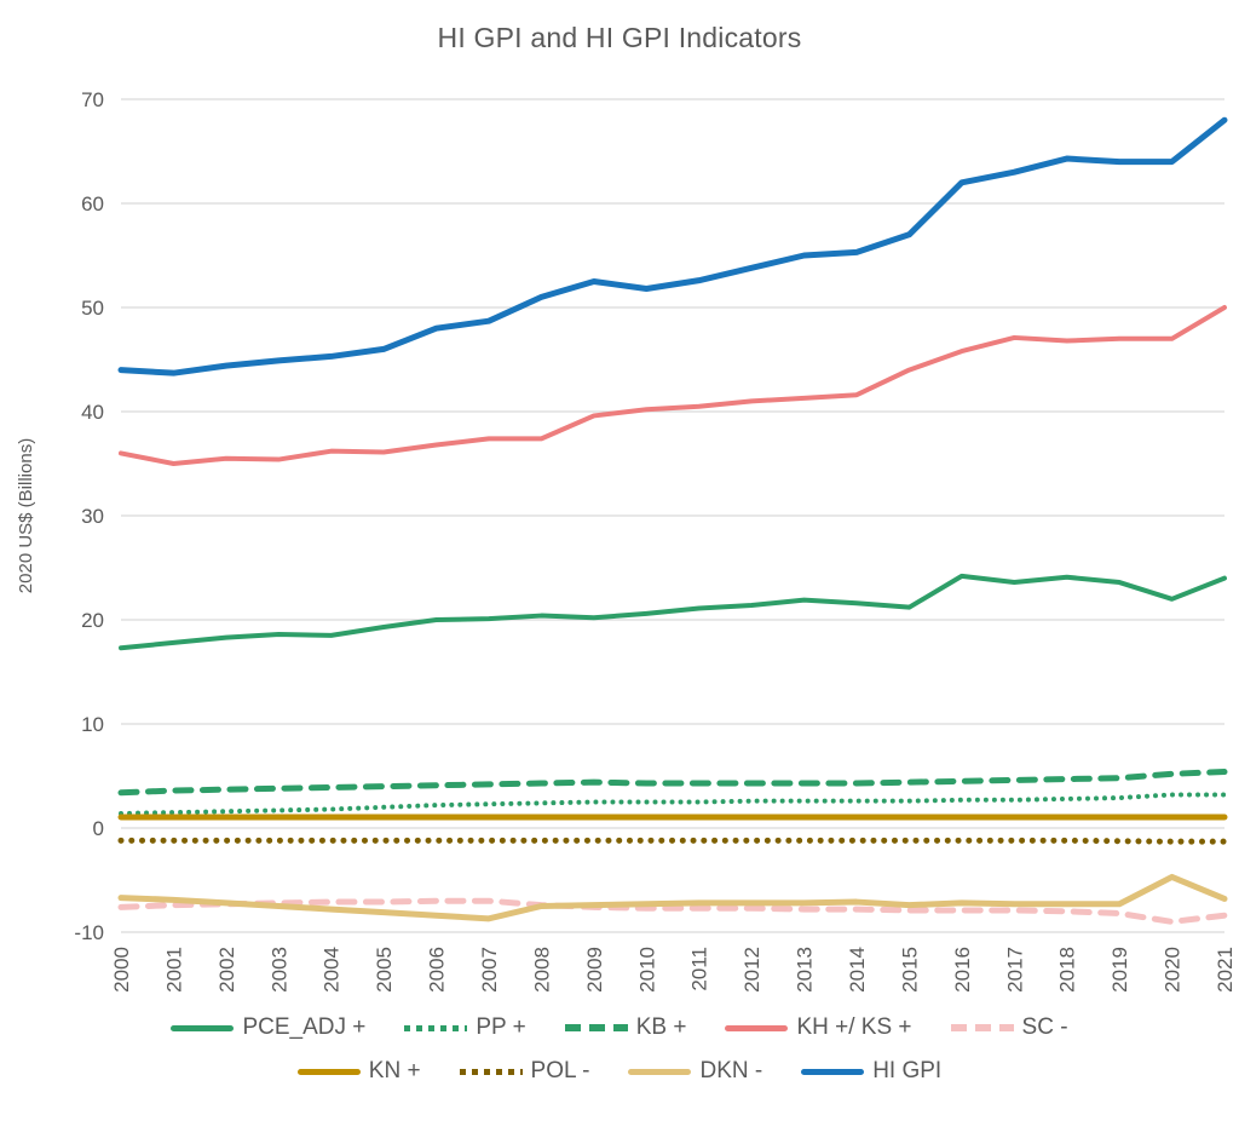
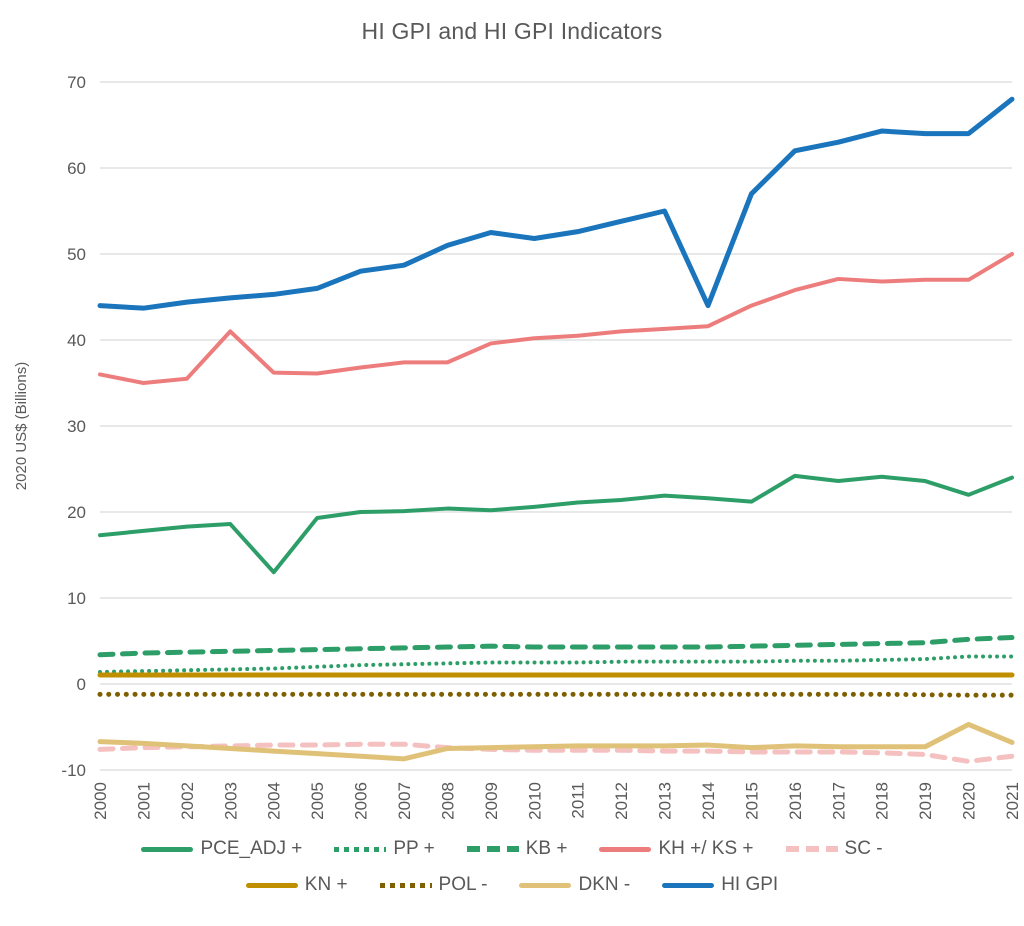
KH +/ KS +/2003: 35 -> 41
PCE_ADJ +/2004: 18 -> 13
HI GPI/2014: 55 -> 44
